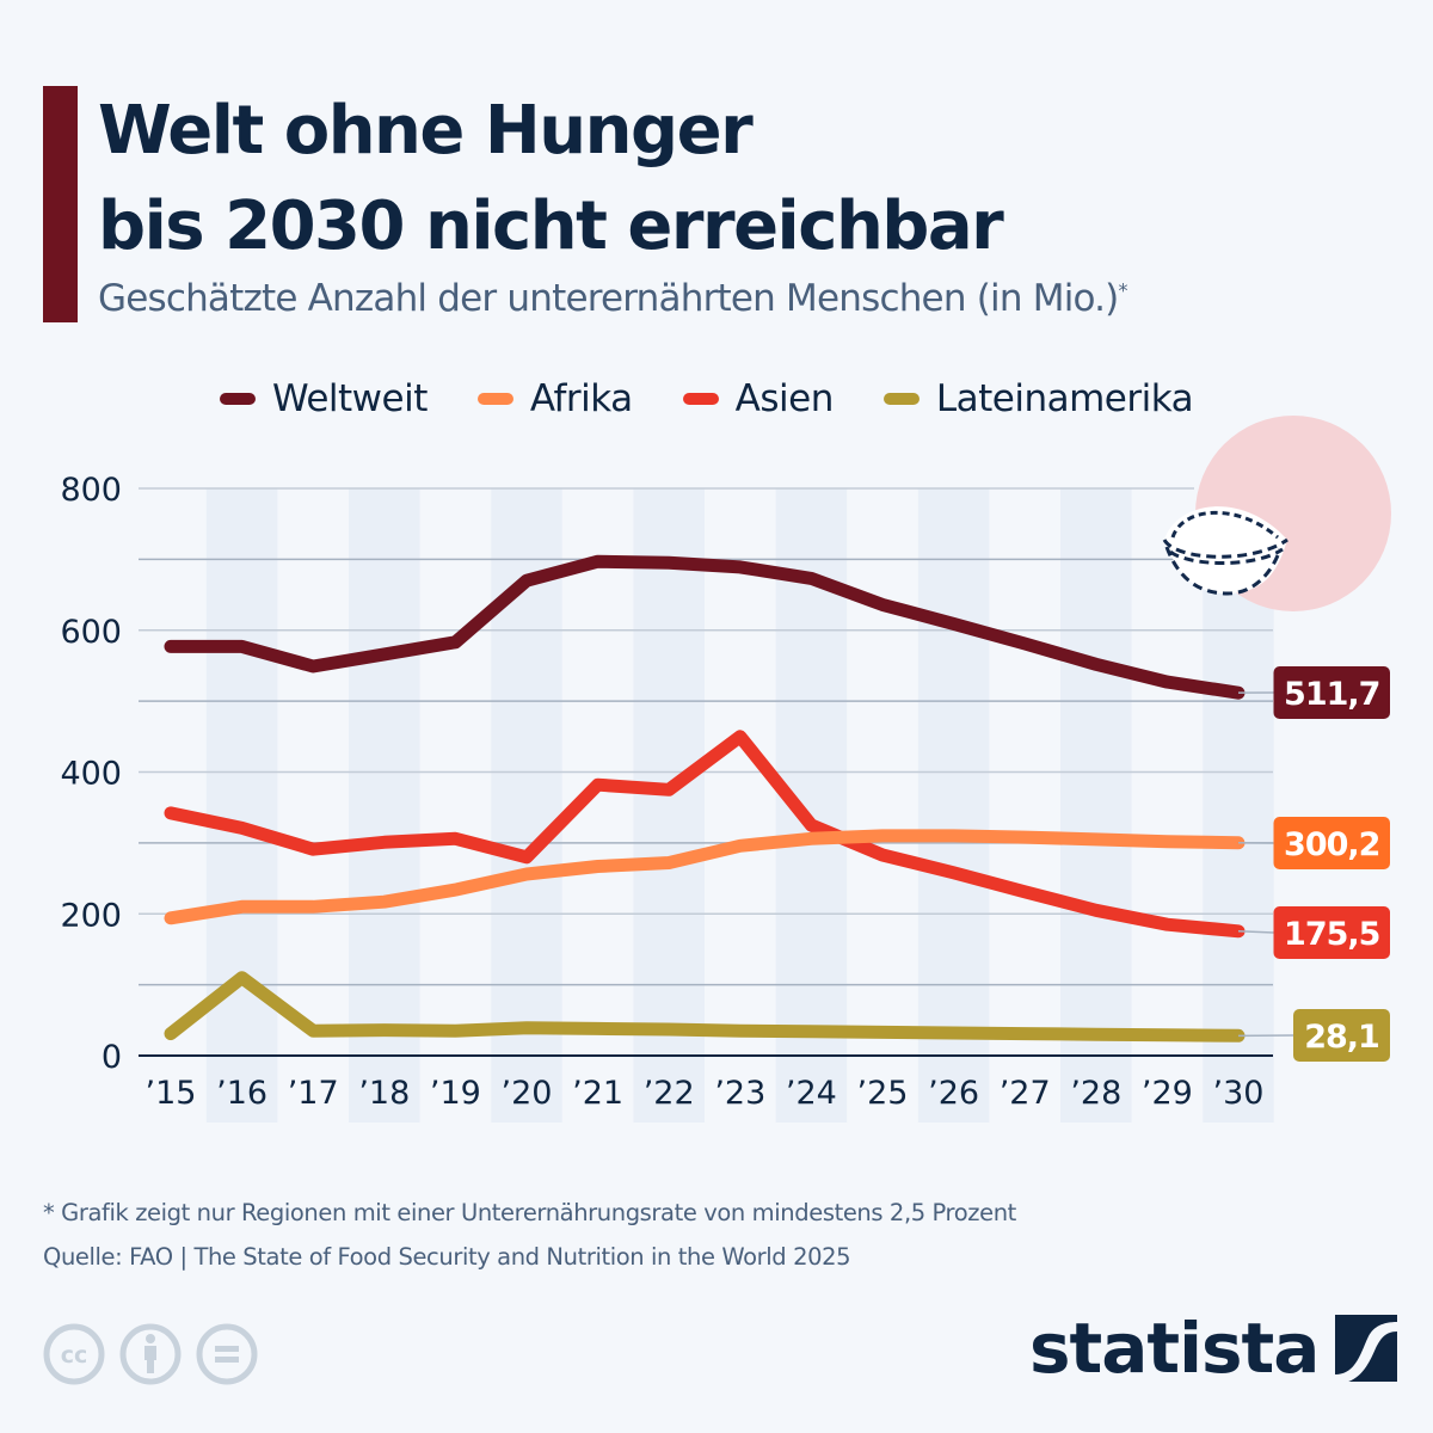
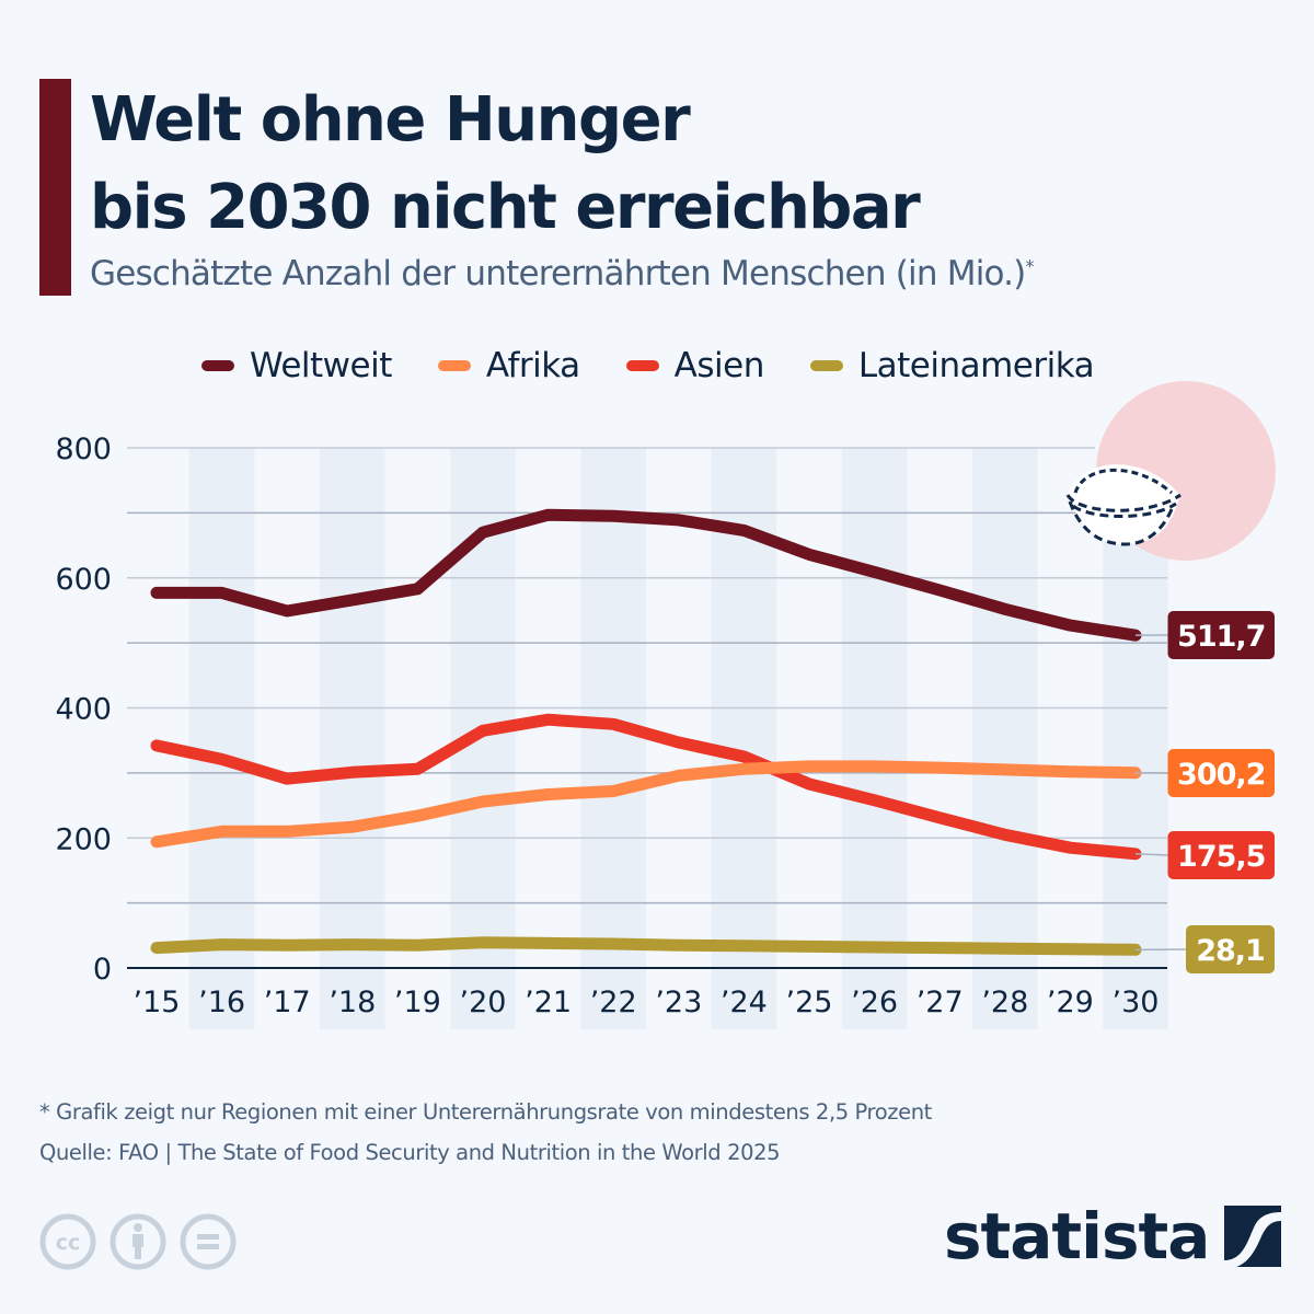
Lateinamerika/’16: 110 -> 40
Asien/’20: 280 -> 360
Asien/’23: 450 -> 350
